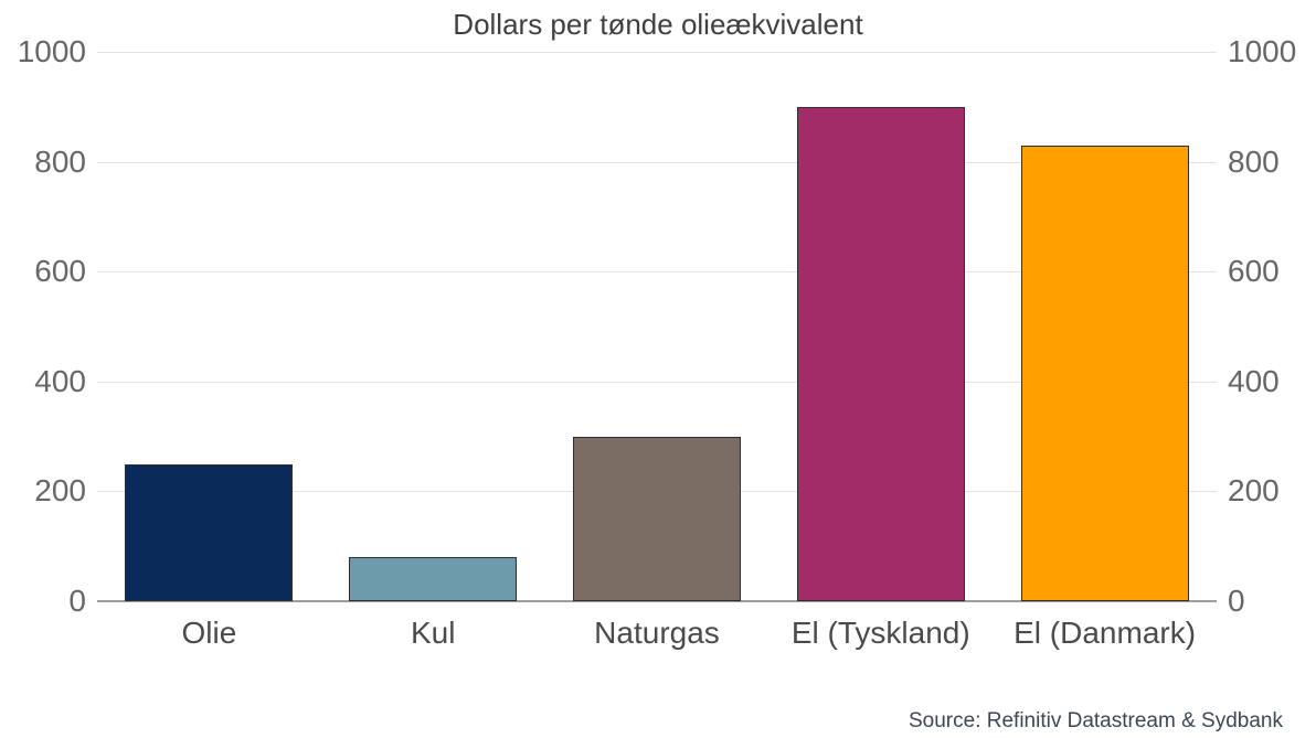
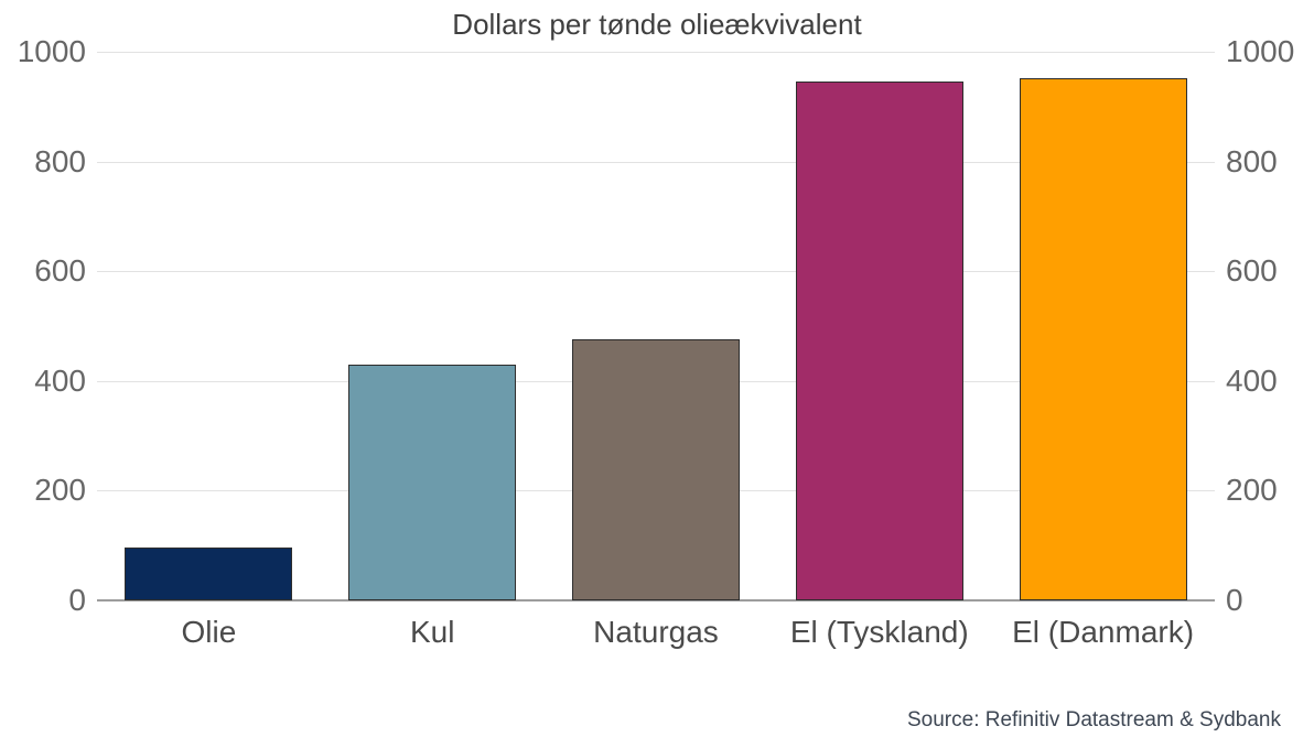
Olie: 250 -> 100
Kul: 80 -> 430
Naturgas: 300 -> 480
El (Tyskland): 900 -> 940
El (Danmark): 830 -> 950
